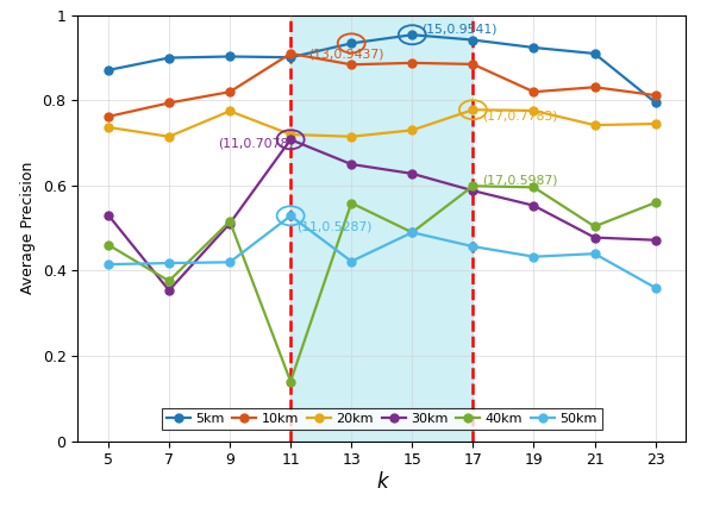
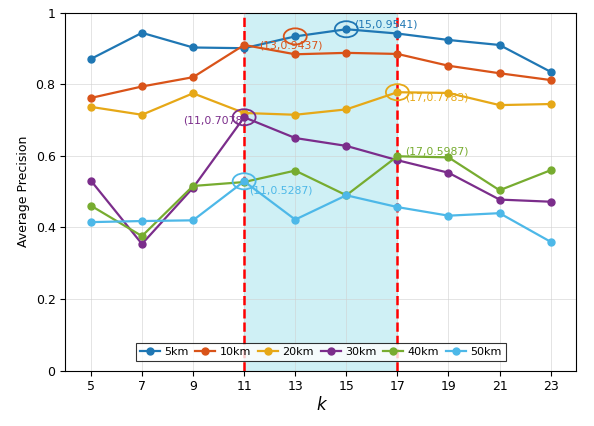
5km/7: 0.900 -> 0.944
40km/11: 0.140 -> 0.527
10km/19: 0.820 -> 0.852
5km/23: 0.795 -> 0.835
